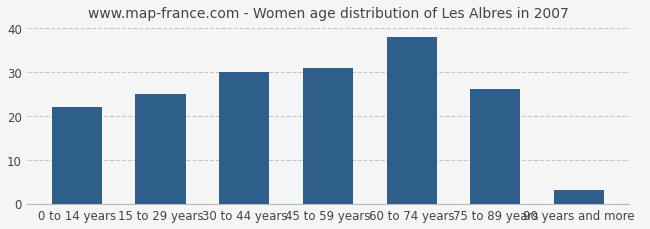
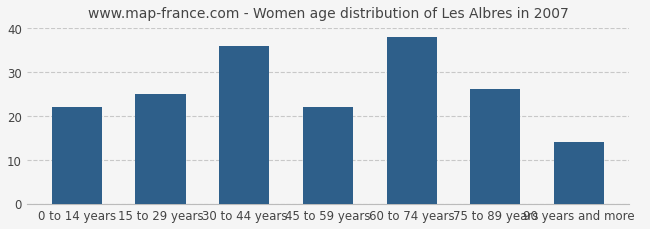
30 to 44 years: 30 -> 36
45 to 59 years: 31 -> 22
90 years and more: 3 -> 14
